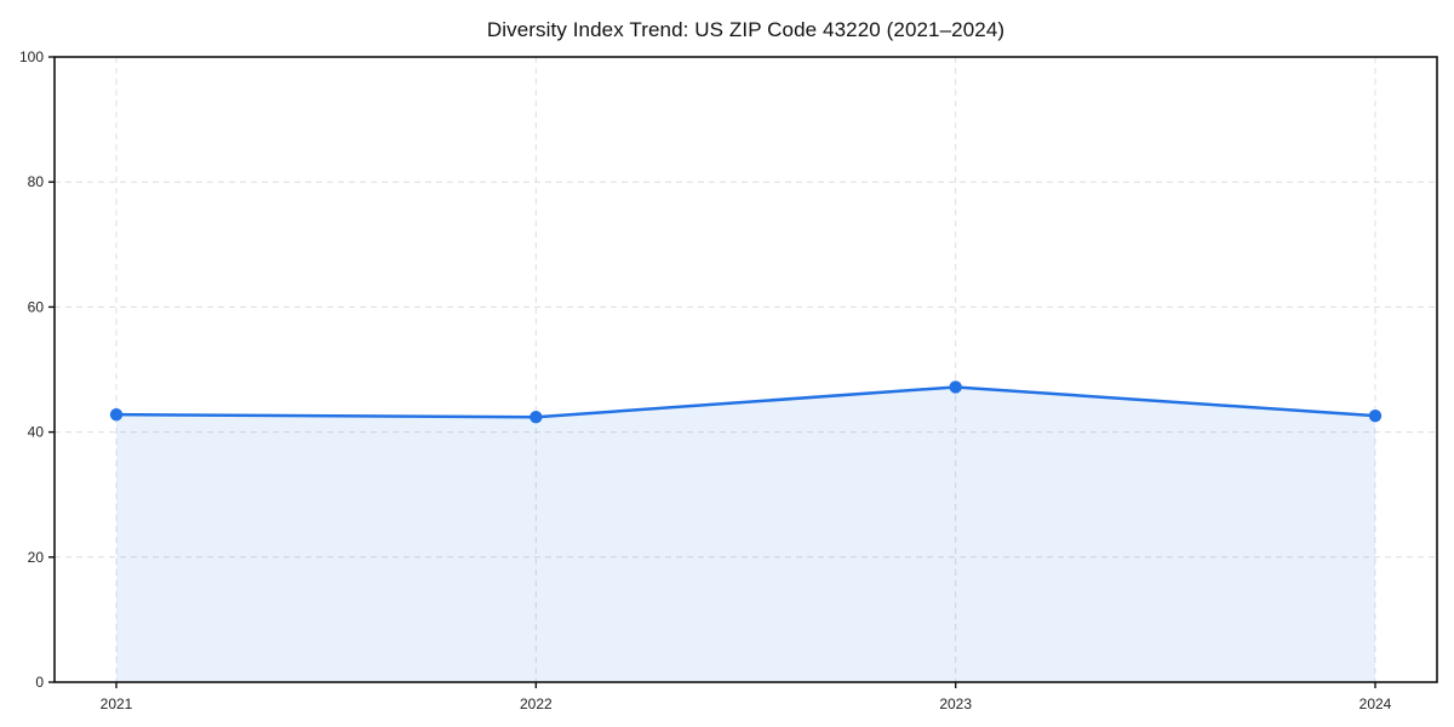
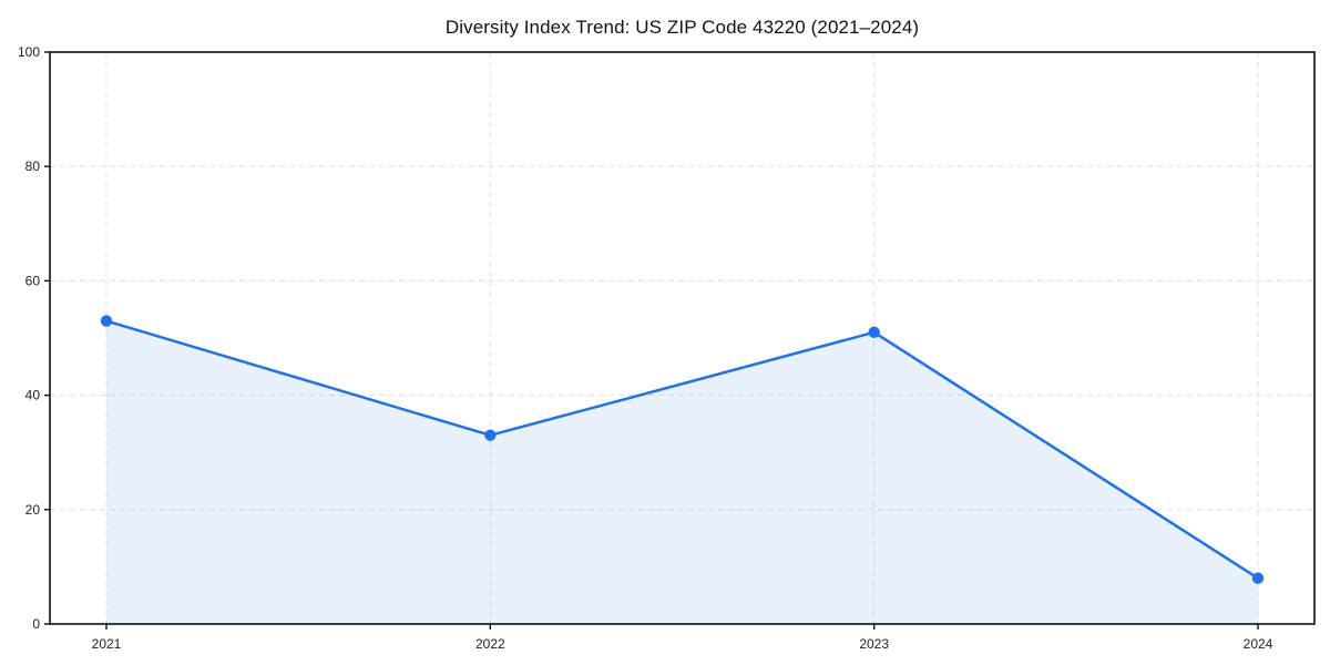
2021: 43 -> 53
2022: 42 -> 33
2023: 47 -> 51
2024: 43 -> 8
